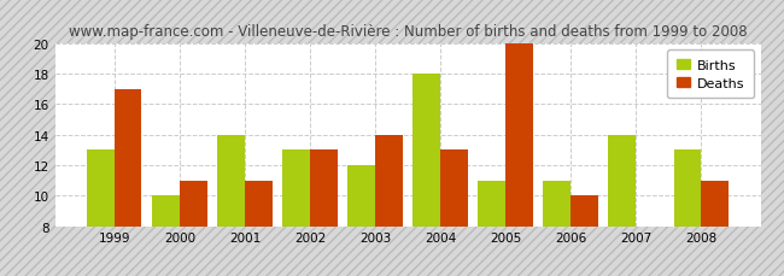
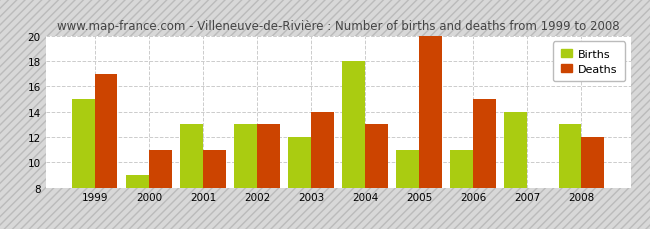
Births/1999: 13 -> 15
Births/2000: 10 -> 9
Births/2001: 14 -> 13
Deaths/2006: 10 -> 15
Deaths/2008: 11 -> 12
